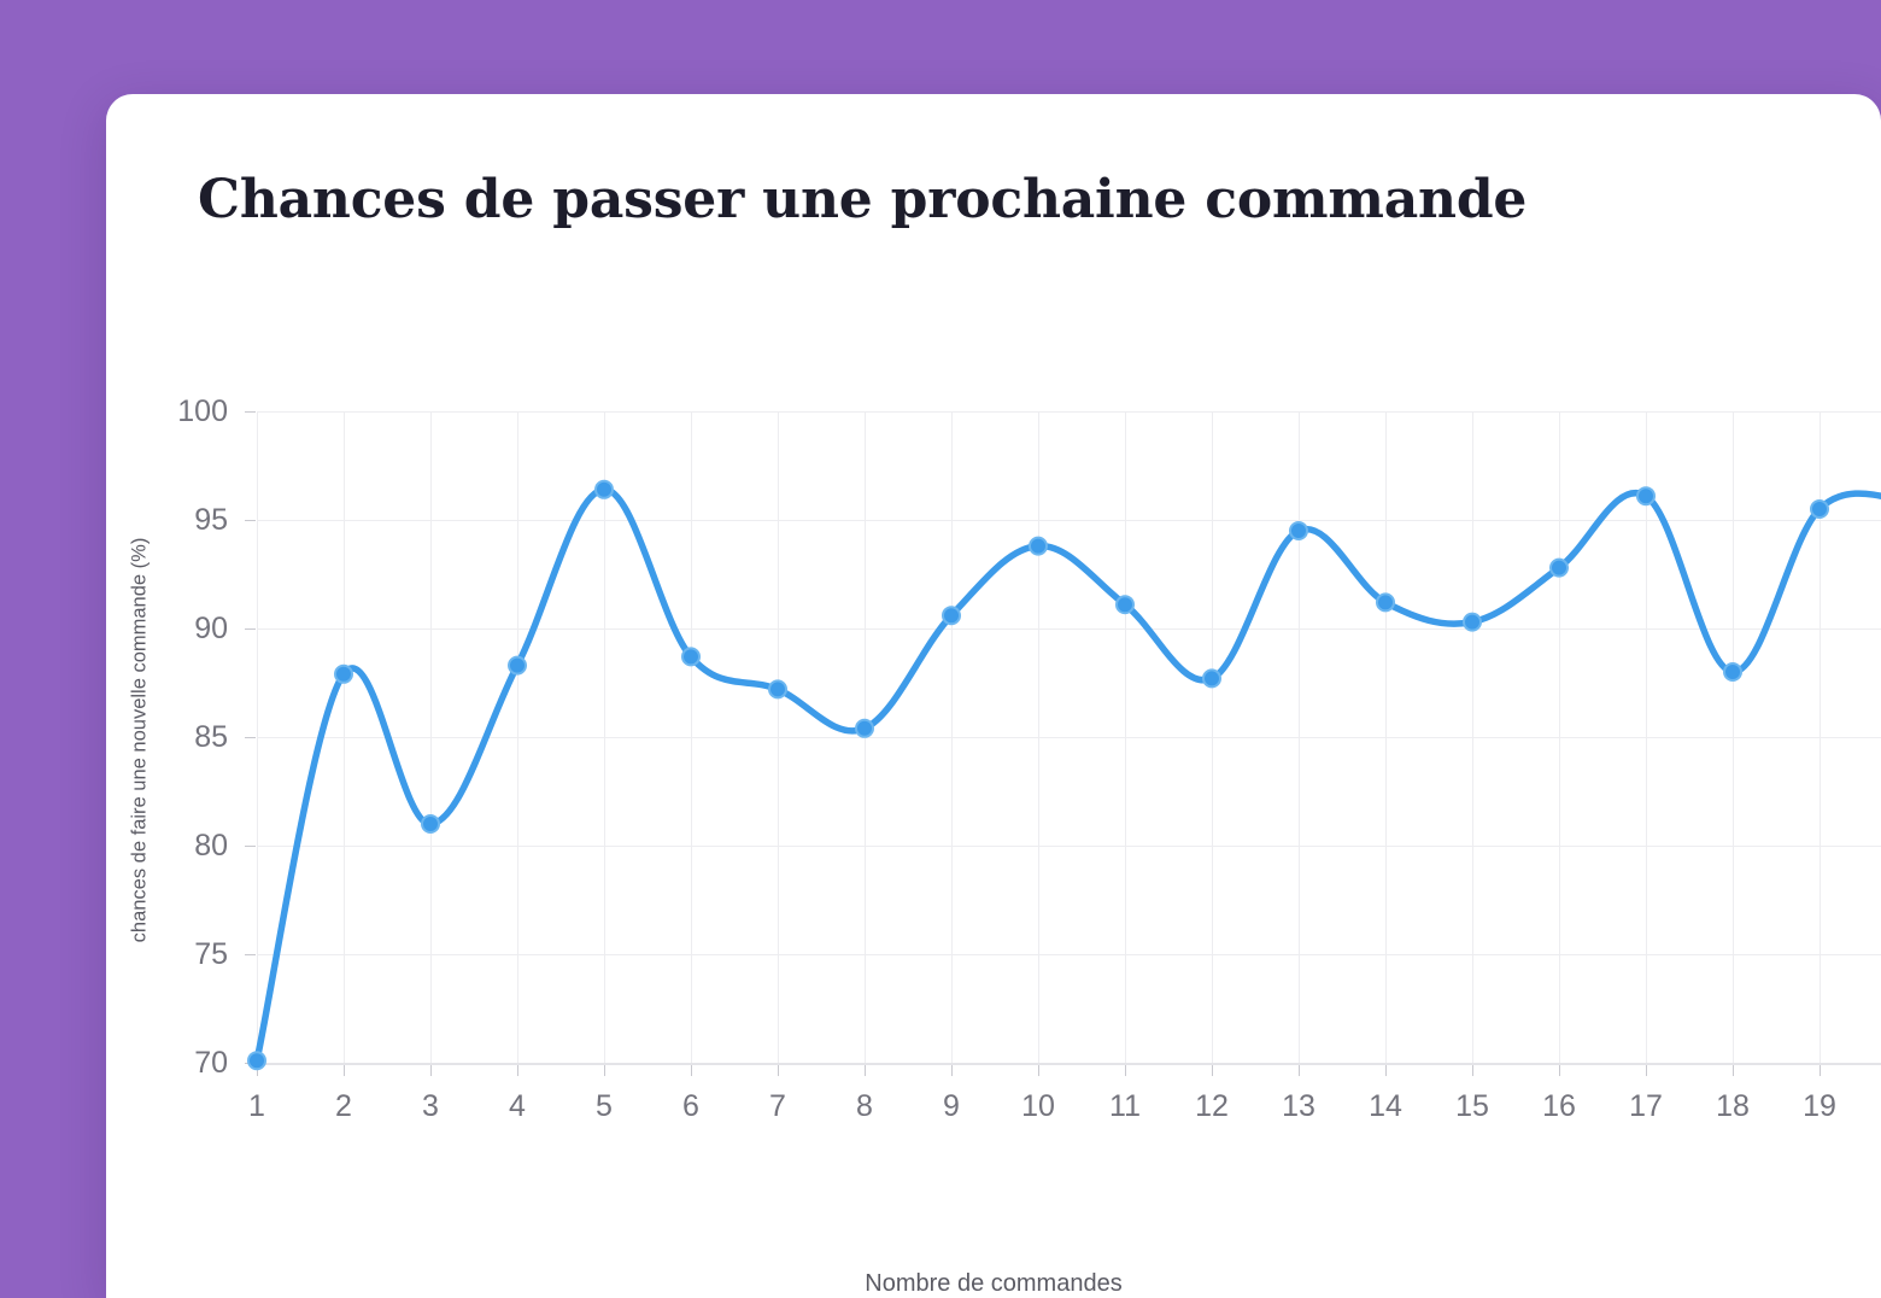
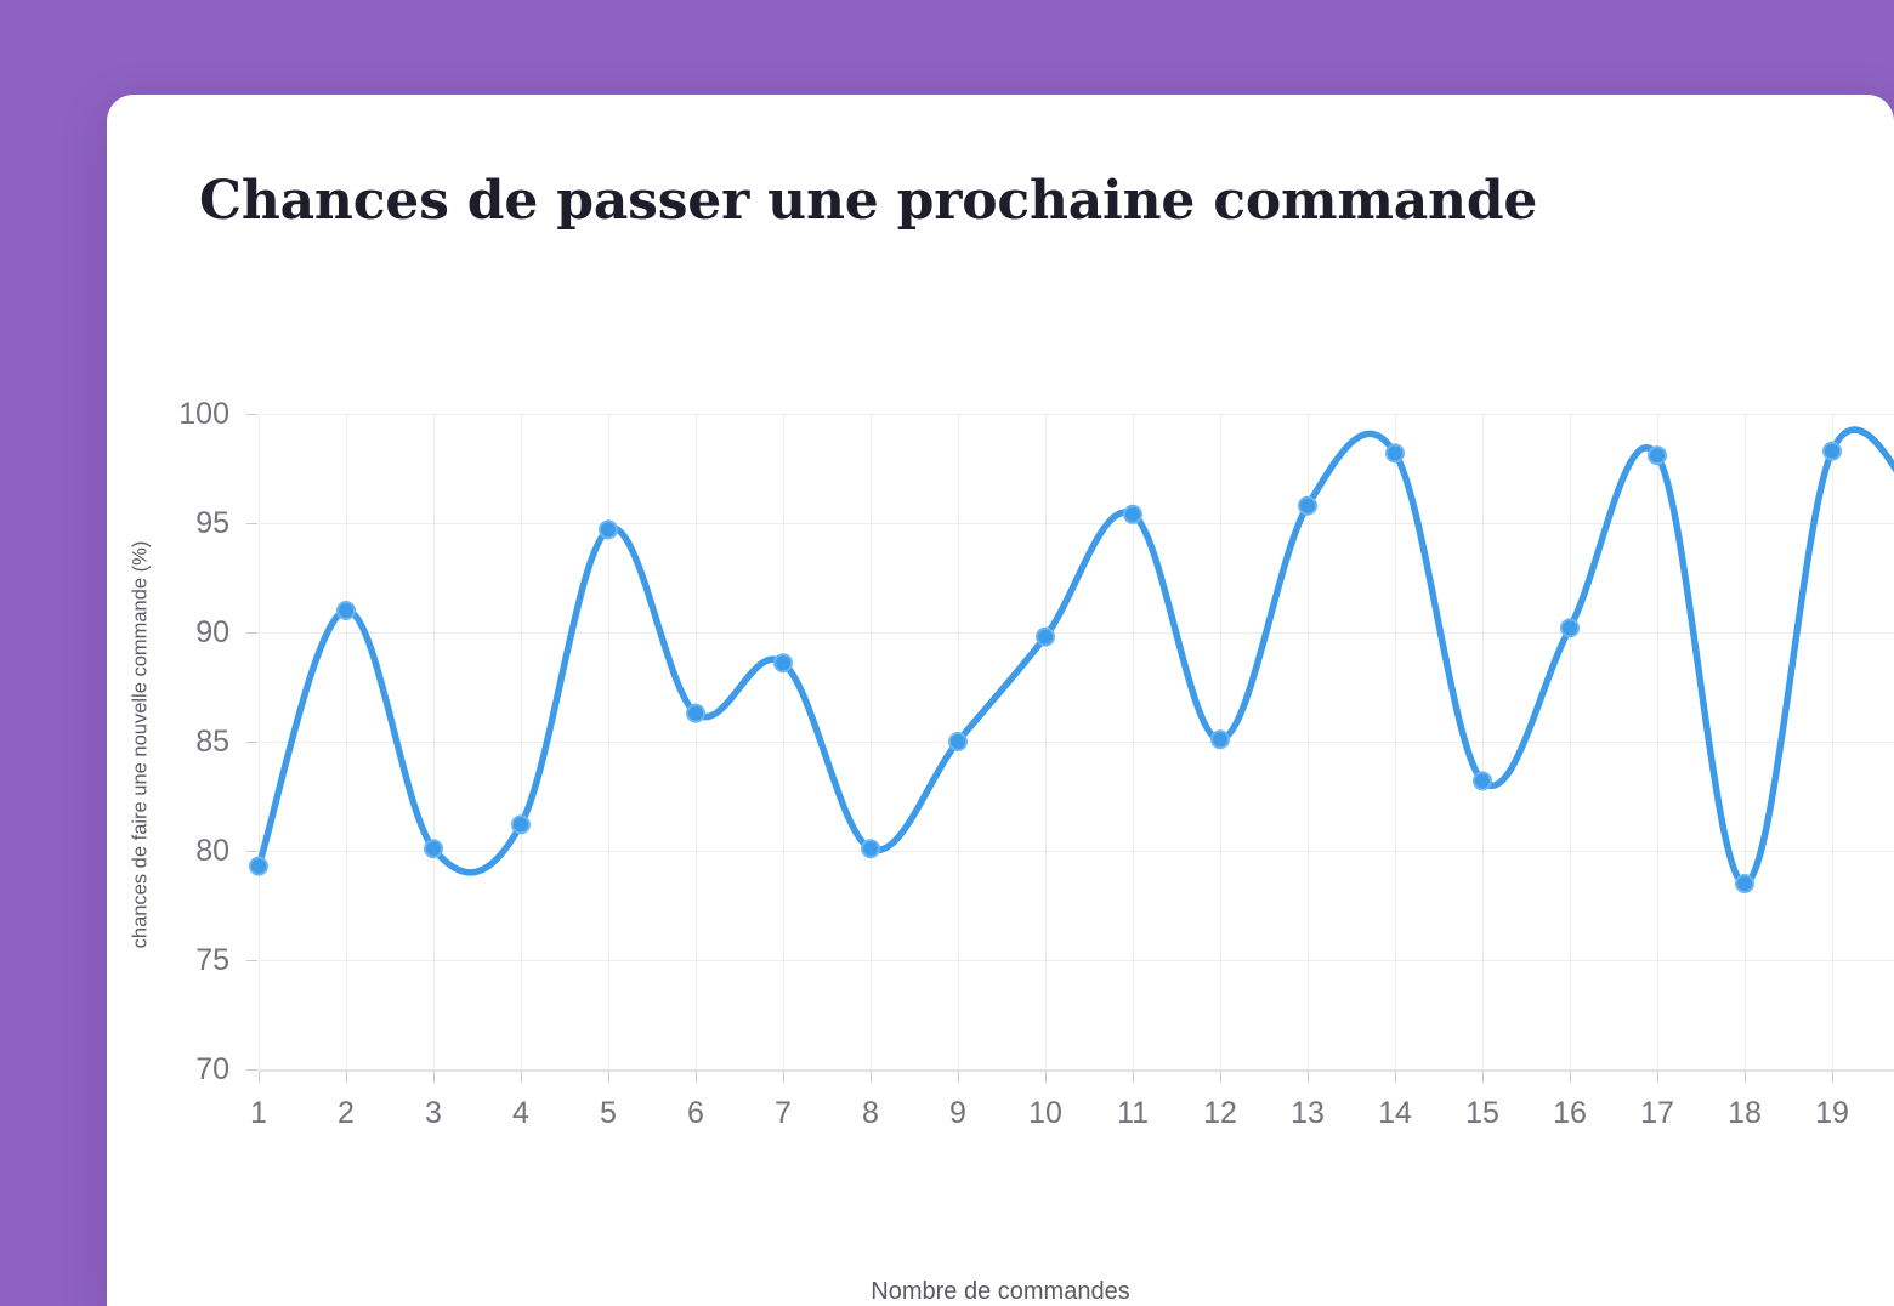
1: 70.1 -> 79.3
2: 87.9 -> 91.0
3: 81.0 -> 80.1
4: 88.3 -> 81.2
5: 96.4 -> 94.7
6: 88.7 -> 86.3
7: 87.2 -> 88.6
8: 85.4 -> 80.1
9: 90.6 -> 85.0
10: 93.8 -> 89.8
11: 91.1 -> 95.4
12: 87.7 -> 85.1
13: 94.5 -> 95.8
14: 91.2 -> 98.2
15: 90.3 -> 83.2
16: 92.8 -> 90.2
17: 96.1 -> 98.1
18: 88.0 -> 78.5
19: 95.5 -> 98.3
